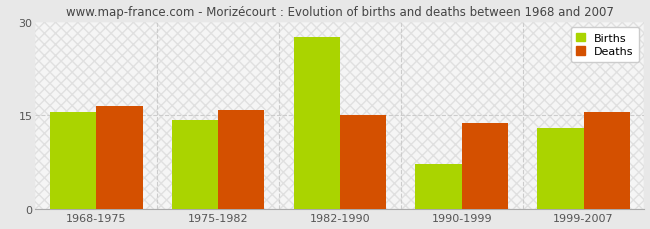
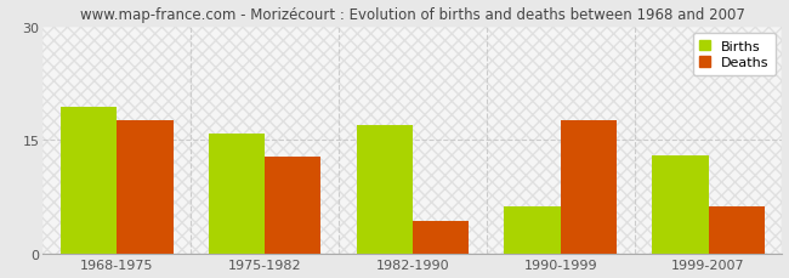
Births/1968-1975: 15.5 -> 19.4
Deaths/1968-1975: 16.5 -> 17.6
Births/1975-1982: 14.3 -> 15.8
Deaths/1975-1982: 15.9 -> 12.8
Births/1982-1990: 27.5 -> 17.0
Deaths/1982-1990: 15.0 -> 4.4
Births/1990-1999: 7.2 -> 6.2
Deaths/1990-1999: 13.8 -> 17.6
Deaths/1999-2007: 15.5 -> 6.2
